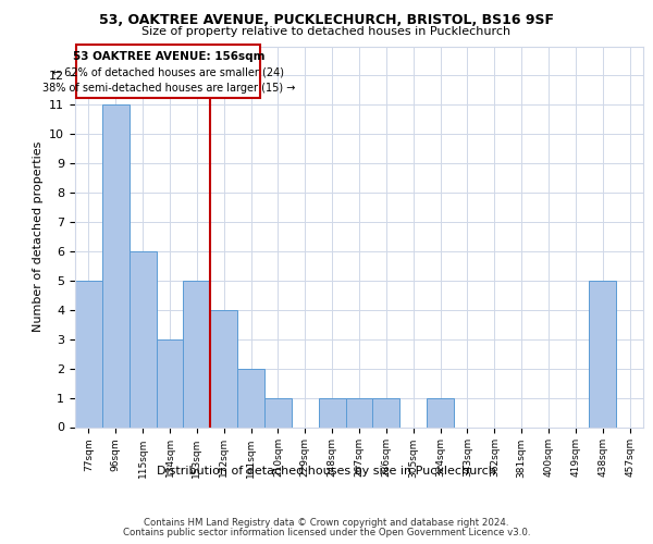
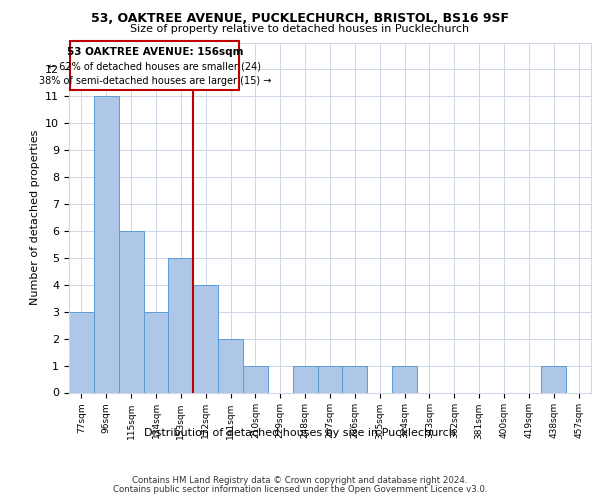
77sqm: 5 -> 3
438sqm: 5 -> 1
